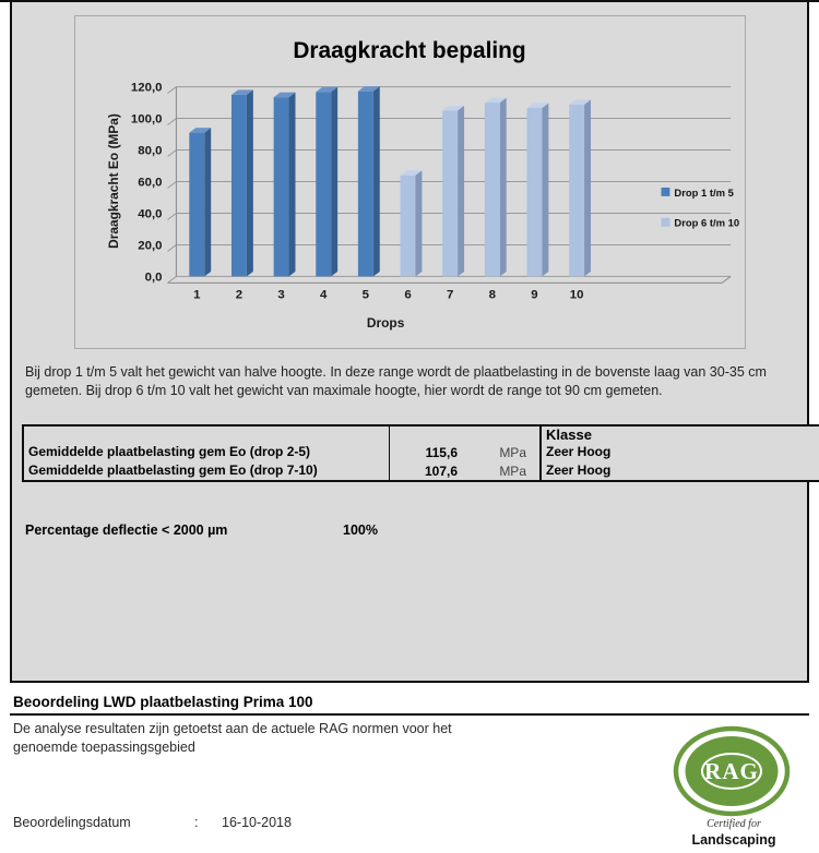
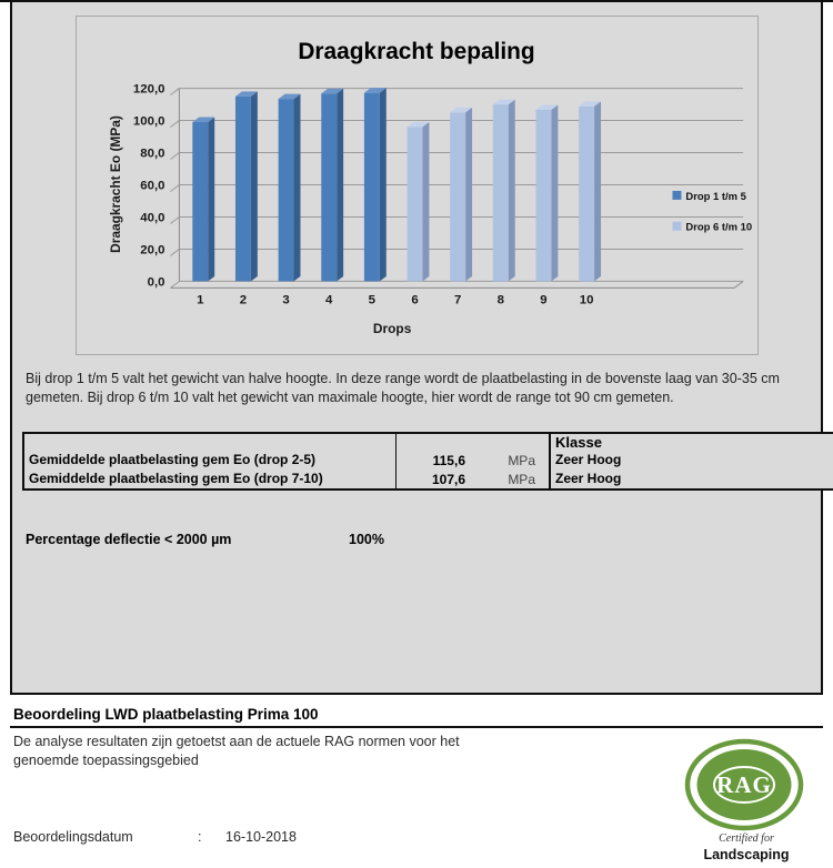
Drop 1 t/m 5/1: 91 -> 99
Drop 6 t/m 10/6: 64 -> 96
